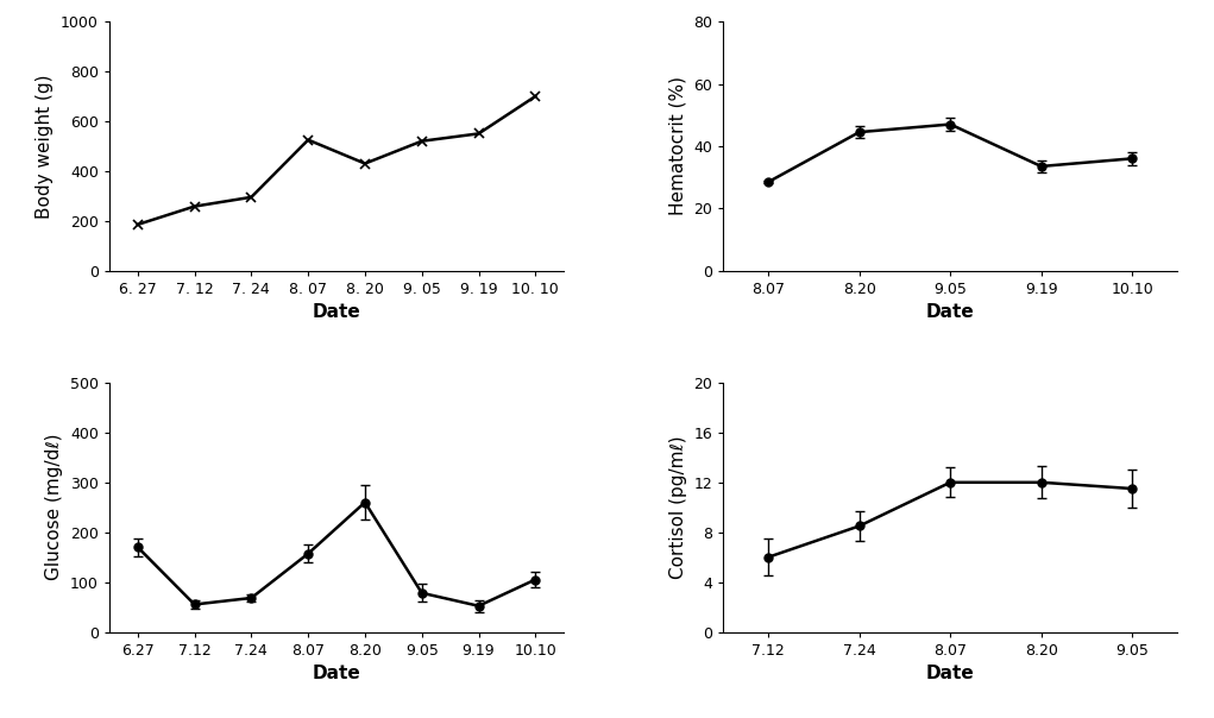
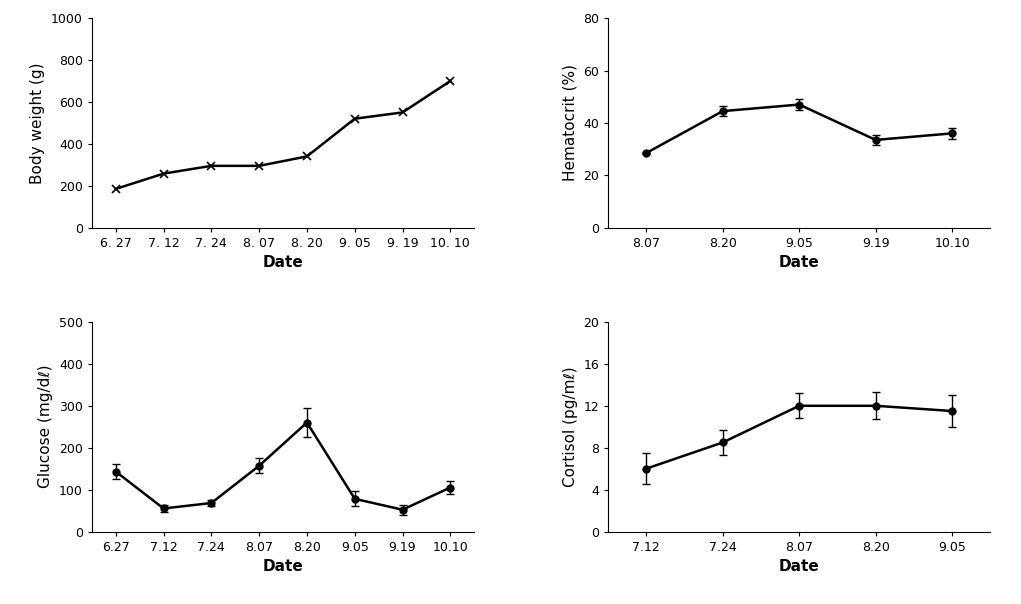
8. 07: 525 -> 295
8. 20: 430 -> 340
6.27: 170 -> 143
